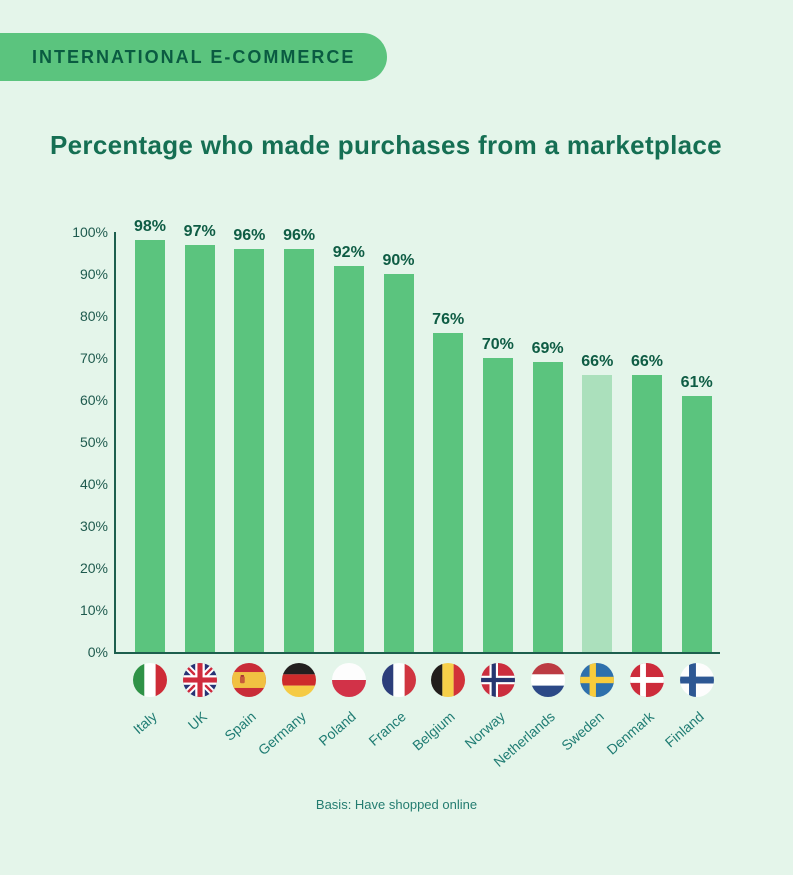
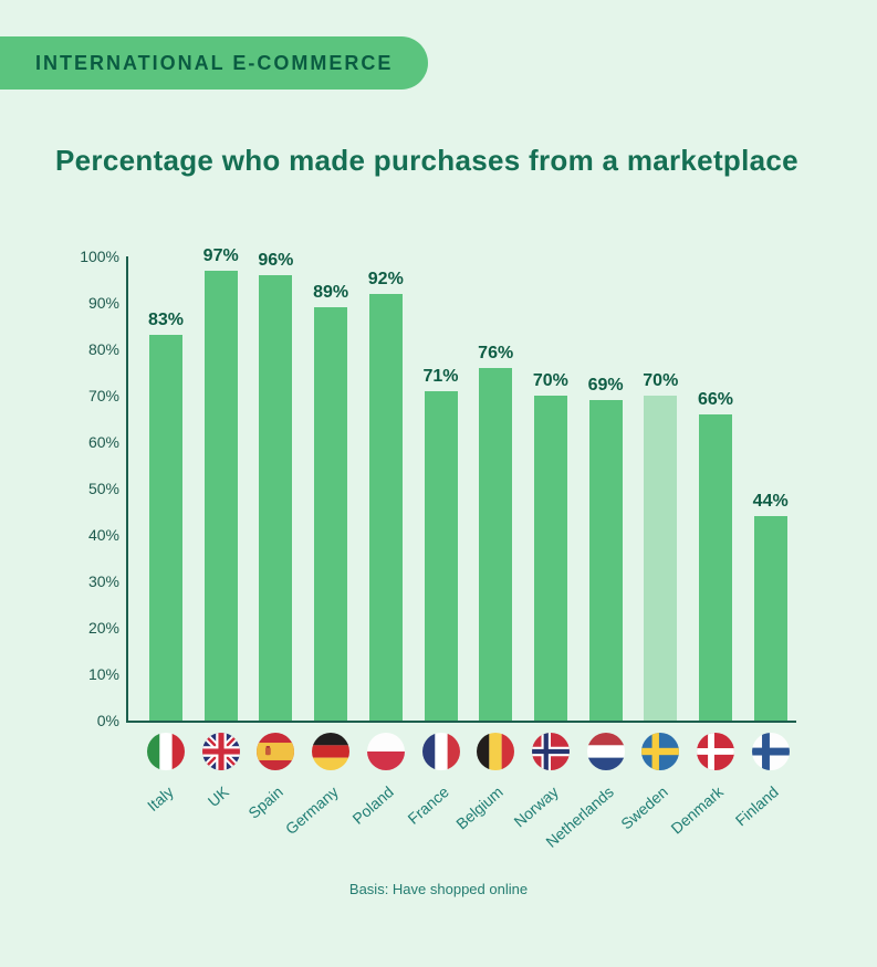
Italy: 98% -> 83%
Germany: 96% -> 89%
France: 90% -> 71%
Sweden: 66% -> 70%
Finland: 61% -> 44%
